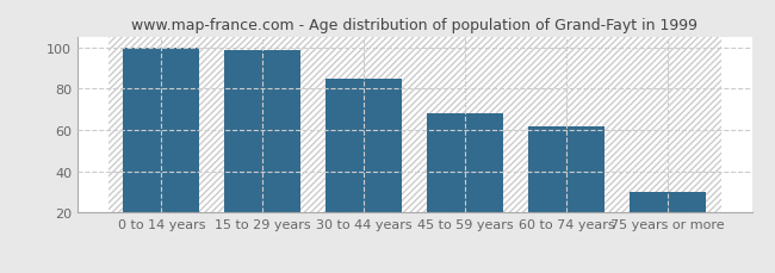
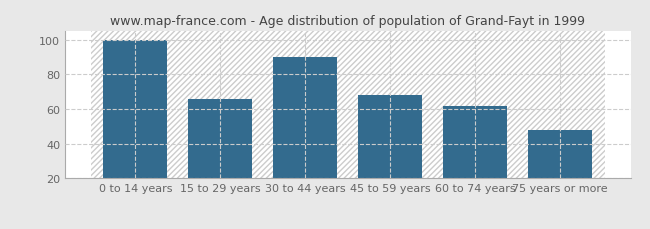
15 to 29 years: 99 -> 66
30 to 44 years: 85 -> 90
75 years or more: 30 -> 48
